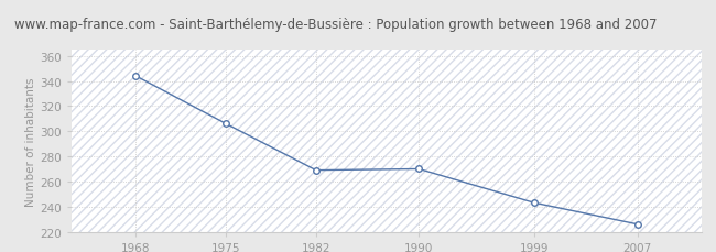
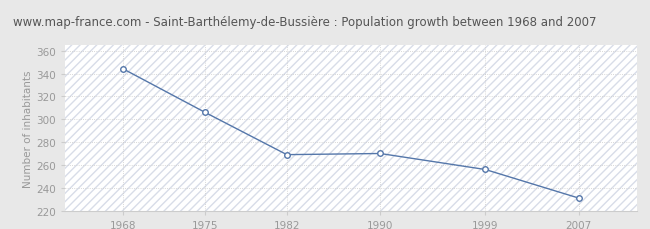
1999: 243 -> 256
2007: 226 -> 231
